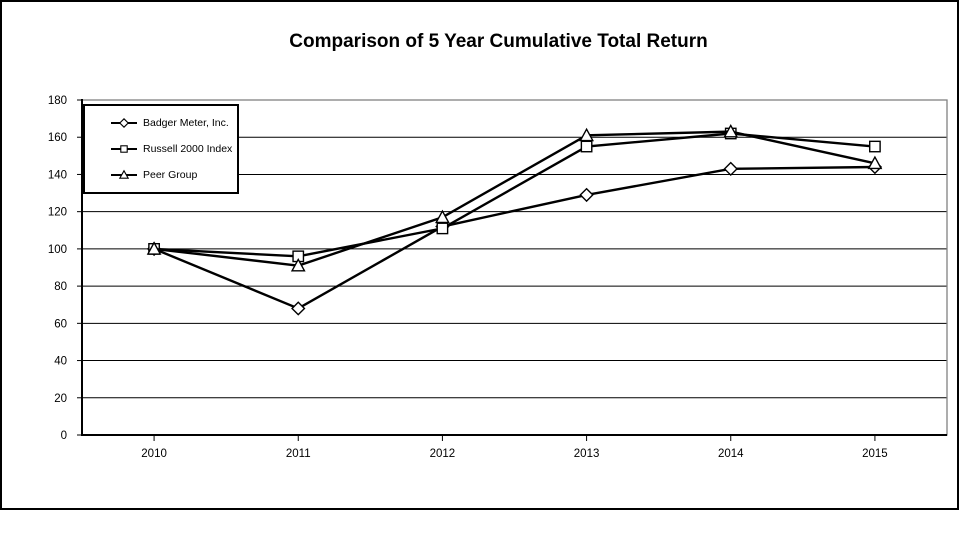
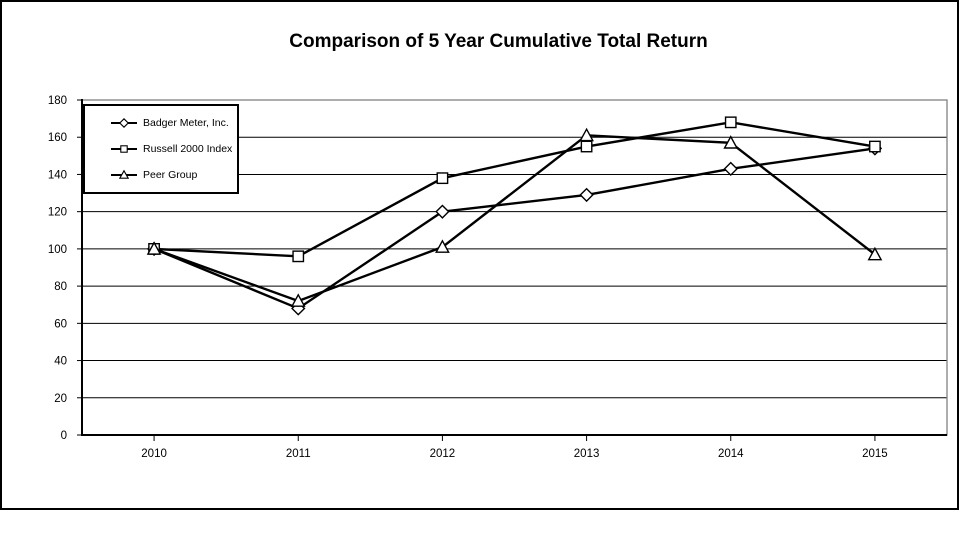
Peer Group/2011: 91 -> 72
Badger Meter, Inc./2012: 112 -> 120
Russell 2000 Index/2012: 111 -> 138
Peer Group/2012: 117 -> 101
Russell 2000 Index/2014: 162 -> 168
Peer Group/2014: 163 -> 157
Badger Meter, Inc./2015: 144 -> 154
Peer Group/2015: 146 -> 97
